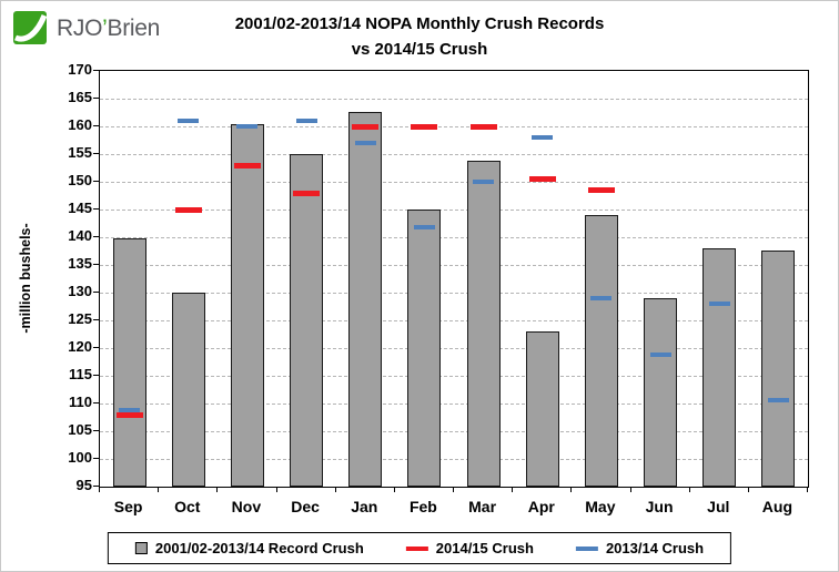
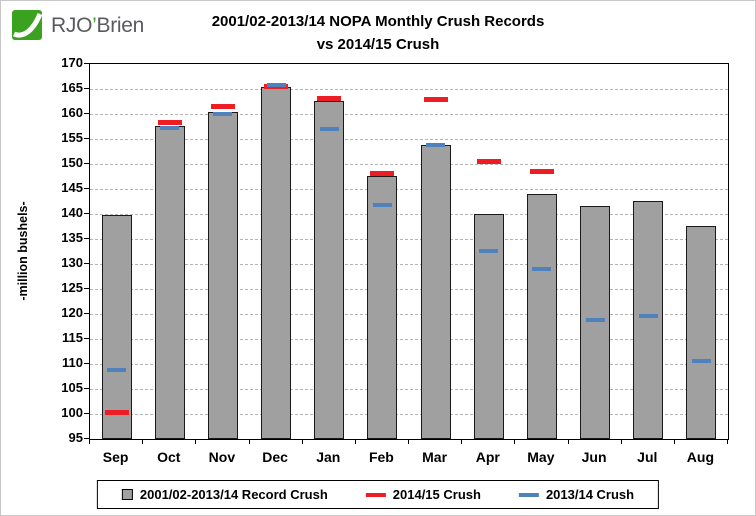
2014/15 Crush/Sep: 108 -> 100
2001/02-2013/14 Record Crush/Oct: 130 -> 158
2014/15 Crush/Oct: 145 -> 158
2013/14 Crush/Oct: 161 -> 157
2014/15 Crush/Nov: 153 -> 162
2001/02-2013/14 Record Crush/Dec: 155 -> 166
2014/15 Crush/Dec: 148 -> 166
2013/14 Crush/Dec: 161 -> 166
2014/15 Crush/Jan: 160 -> 163
2001/02-2013/14 Record Crush/Feb: 145 -> 148
2014/15 Crush/Feb: 160 -> 148
2014/15 Crush/Mar: 160 -> 163
2013/14 Crush/Mar: 150 -> 154
2001/02-2013/14 Record Crush/Apr: 123 -> 140
2013/14 Crush/Apr: 158 -> 133
2001/02-2013/14 Record Crush/Jun: 129 -> 142
2001/02-2013/14 Record Crush/Jul: 138 -> 143
2013/14 Crush/Jul: 128 -> 120
